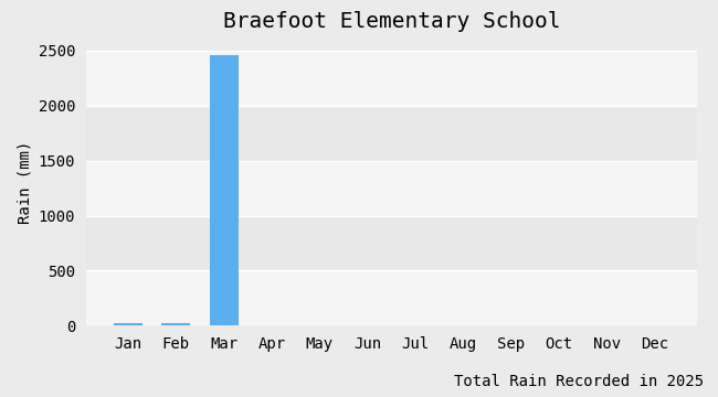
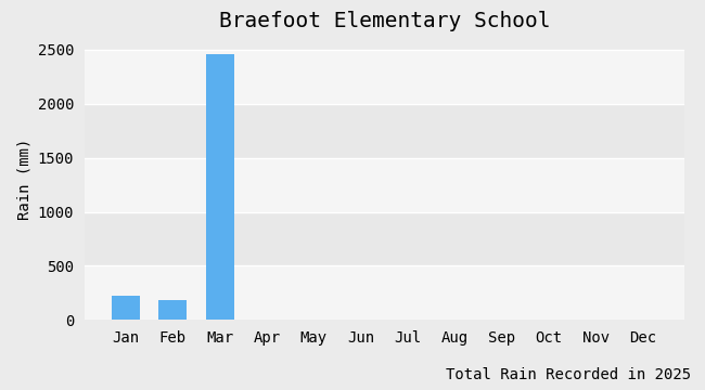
Jan: 20 -> 220
Feb: 20 -> 180
